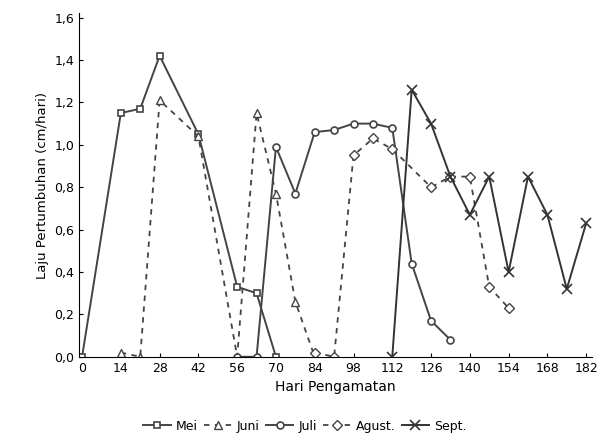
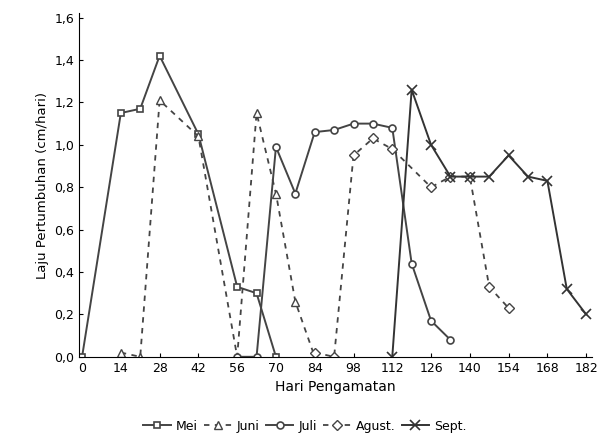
Sept./126: 1,10 -> 1,00
Sept./140: 0,67 -> 0,85
Sept./154: 0,40 -> 0,95
Sept./168: 0,67 -> 0,83
Sept./182: 0,63 -> 0,20
